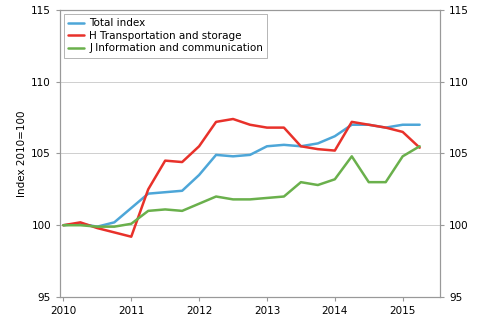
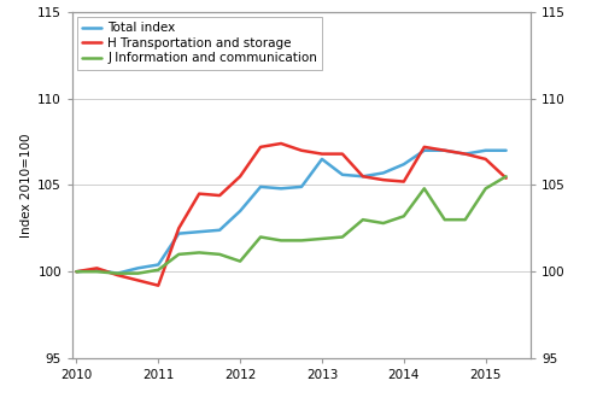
Total index/2011: 101.2 -> 100.4
J Information and communication/2012: 101.5 -> 100.6
Total index/2013: 105.5 -> 106.5
